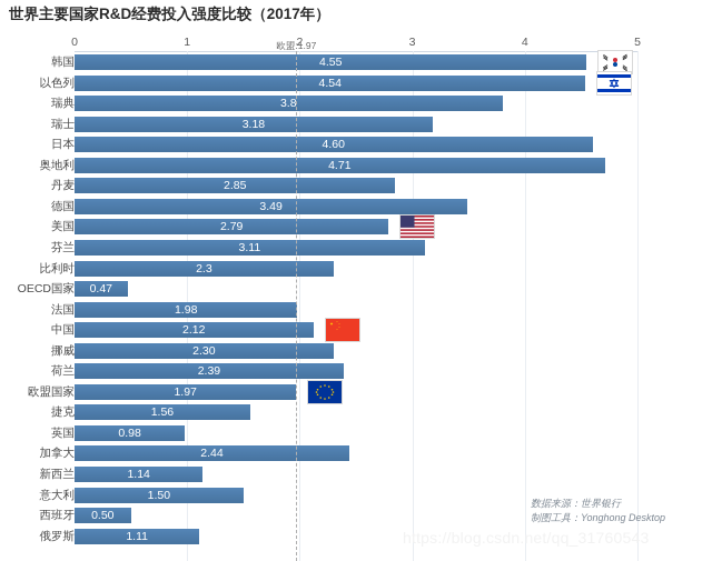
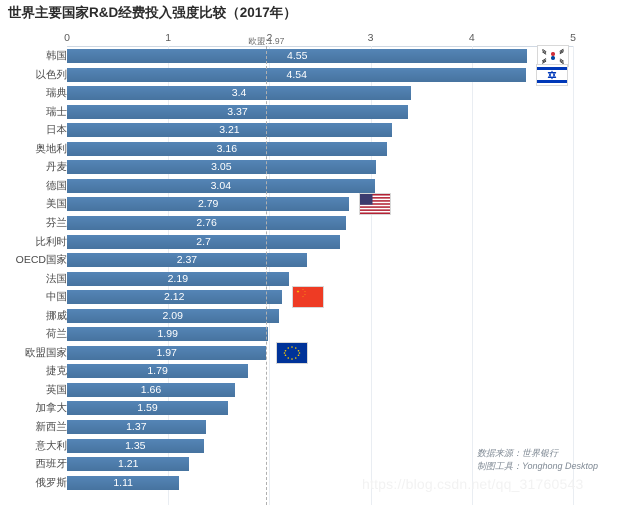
瑞典: 3.8 -> 3.4
瑞士: 3.18 -> 3.37
日本: 4.60 -> 3.21
奥地利: 4.71 -> 3.16
丹麦: 2.85 -> 3.05
德国: 3.49 -> 3.04
芬兰: 3.11 -> 2.76
比利时: 2.3 -> 2.7
OECD国家: 0.47 -> 2.37
法国: 1.98 -> 2.19
挪威: 2.30 -> 2.09
荷兰: 2.39 -> 1.99
捷克: 1.56 -> 1.79
英国: 0.98 -> 1.66
加拿大: 2.44 -> 1.59
新西兰: 1.14 -> 1.37
意大利: 1.50 -> 1.35
西班牙: 0.50 -> 1.21
